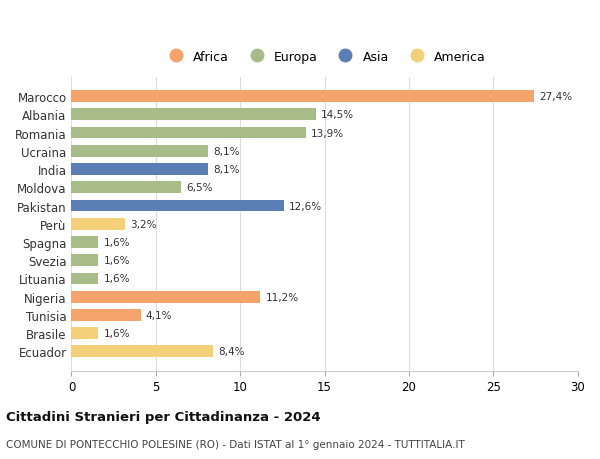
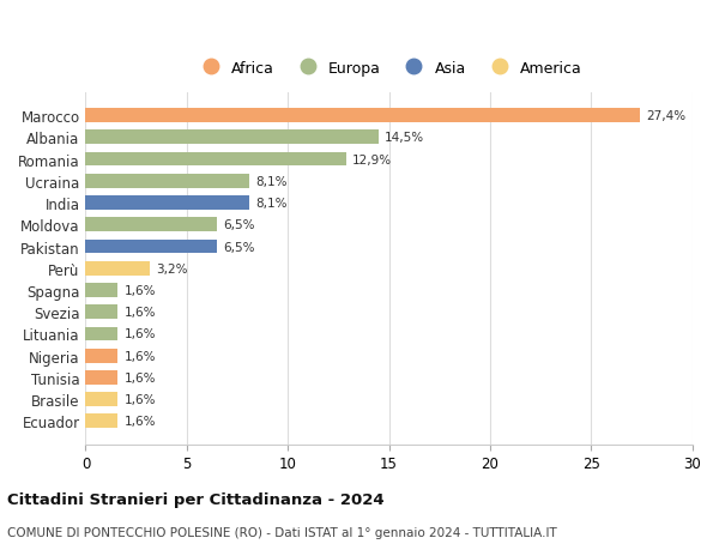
Romania: 13,9% -> 12,9%
Pakistan: 12,6% -> 6,5%
Nigeria: 11,2% -> 1,6%
Tunisia: 4,1% -> 1,6%
Ecuador: 8,4% -> 1,6%
